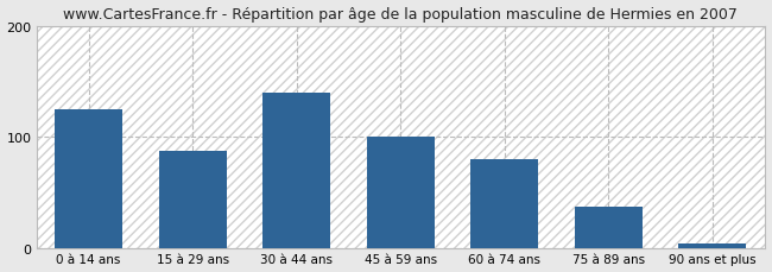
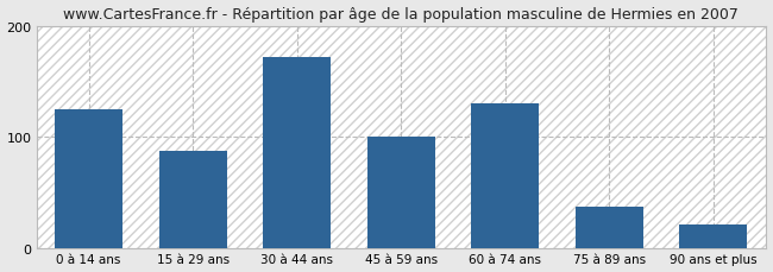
30 à 44 ans: 140 -> 172
60 à 74 ans: 80 -> 130
90 ans et plus: 5 -> 22
